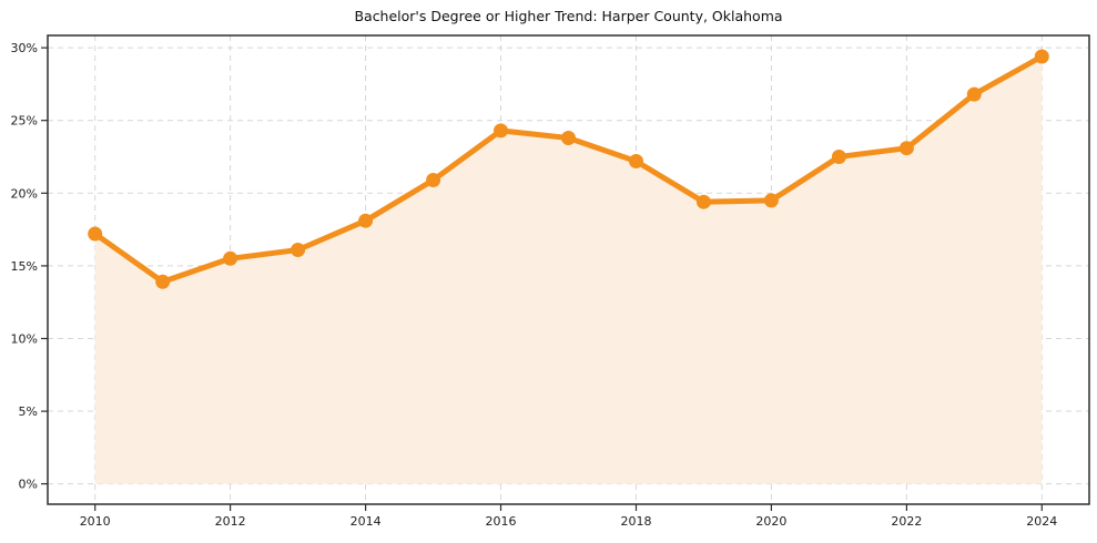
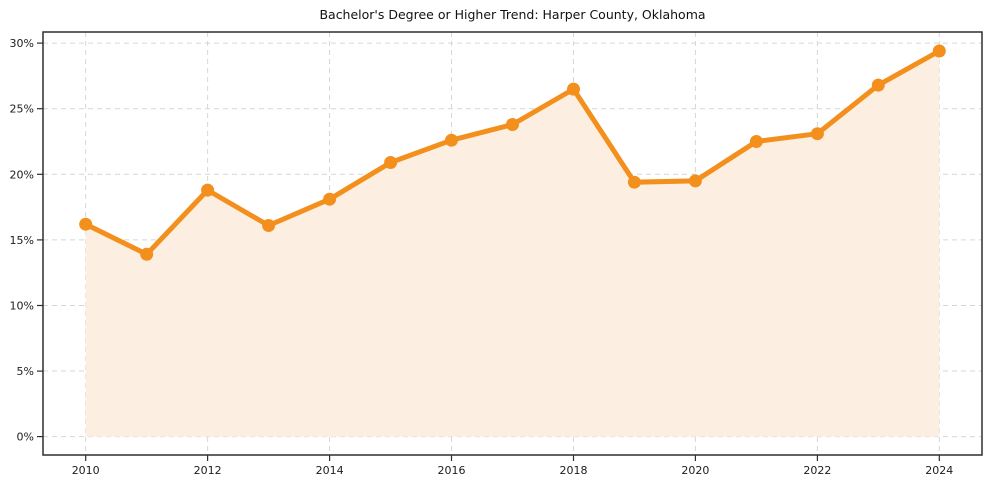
2010: 17.2% -> 16.2%
2012: 15.5% -> 18.8%
2016: 24.3% -> 22.6%
2018: 22.2% -> 26.5%
